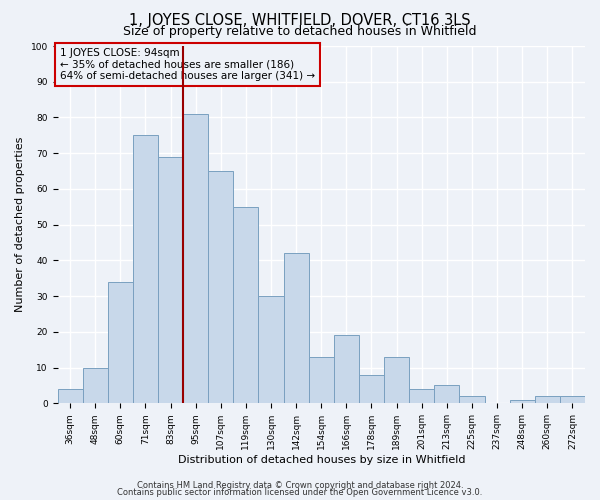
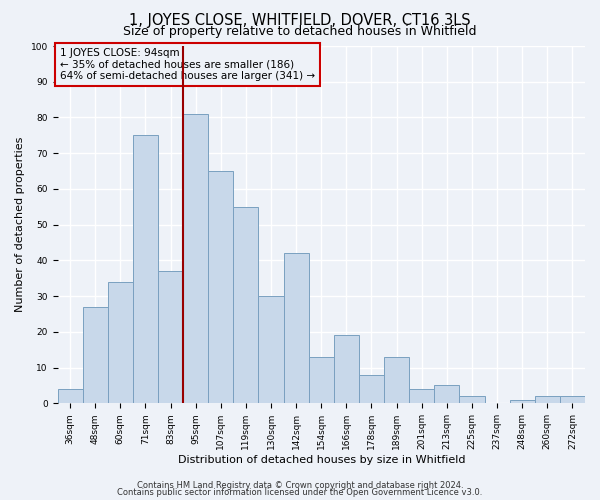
48sqm: 10 -> 27
83sqm: 69 -> 37
